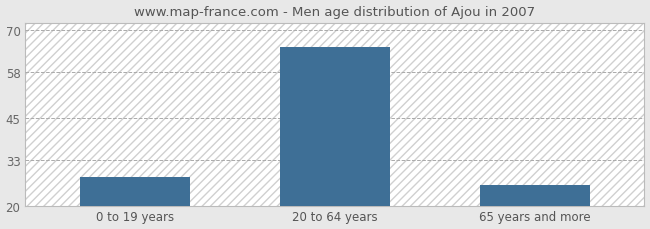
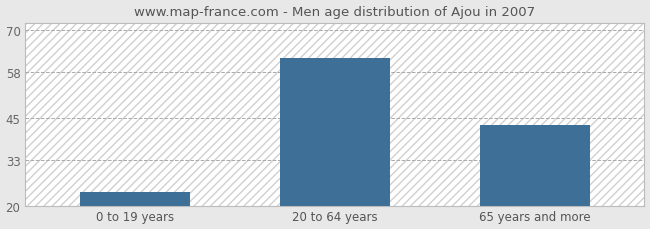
0 to 19 years: 28 -> 24
20 to 64 years: 65 -> 62
65 years and more: 26 -> 43
